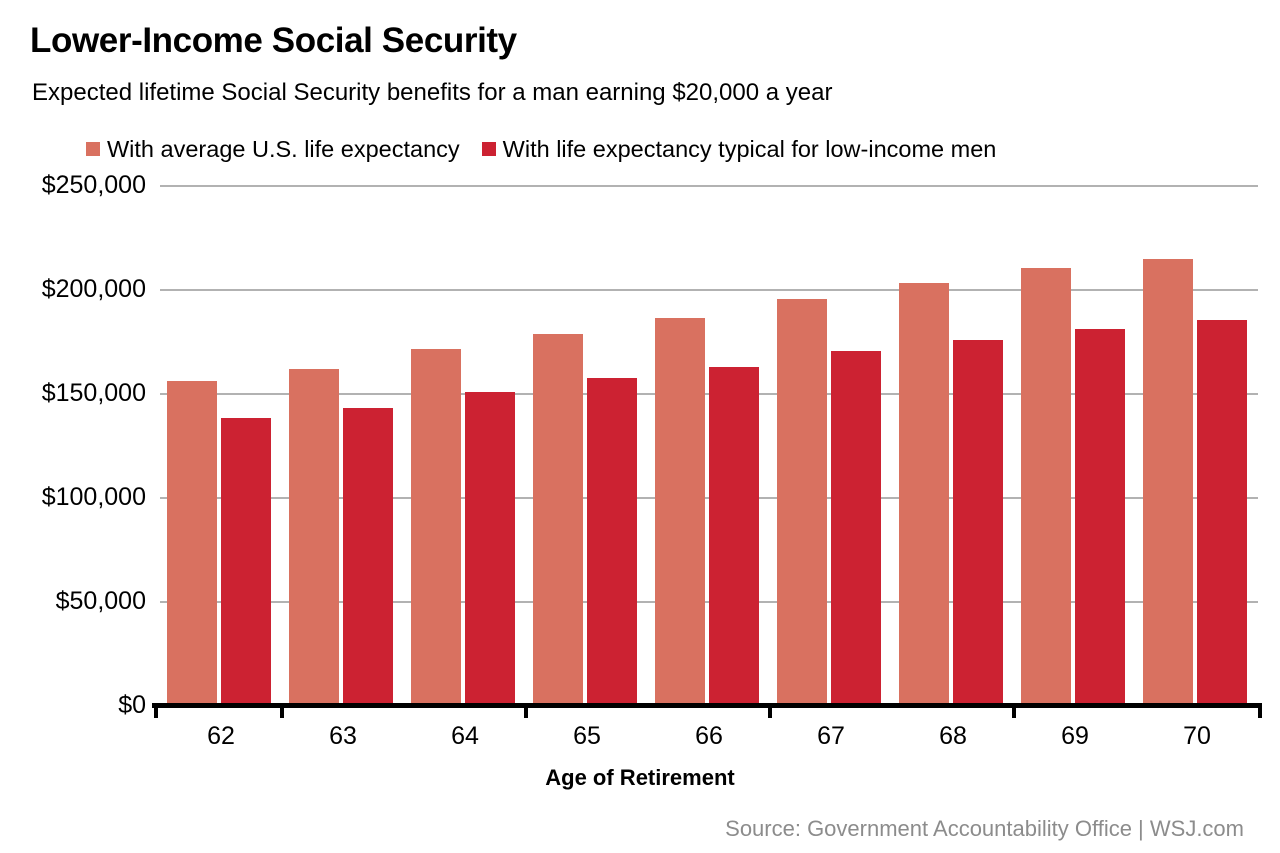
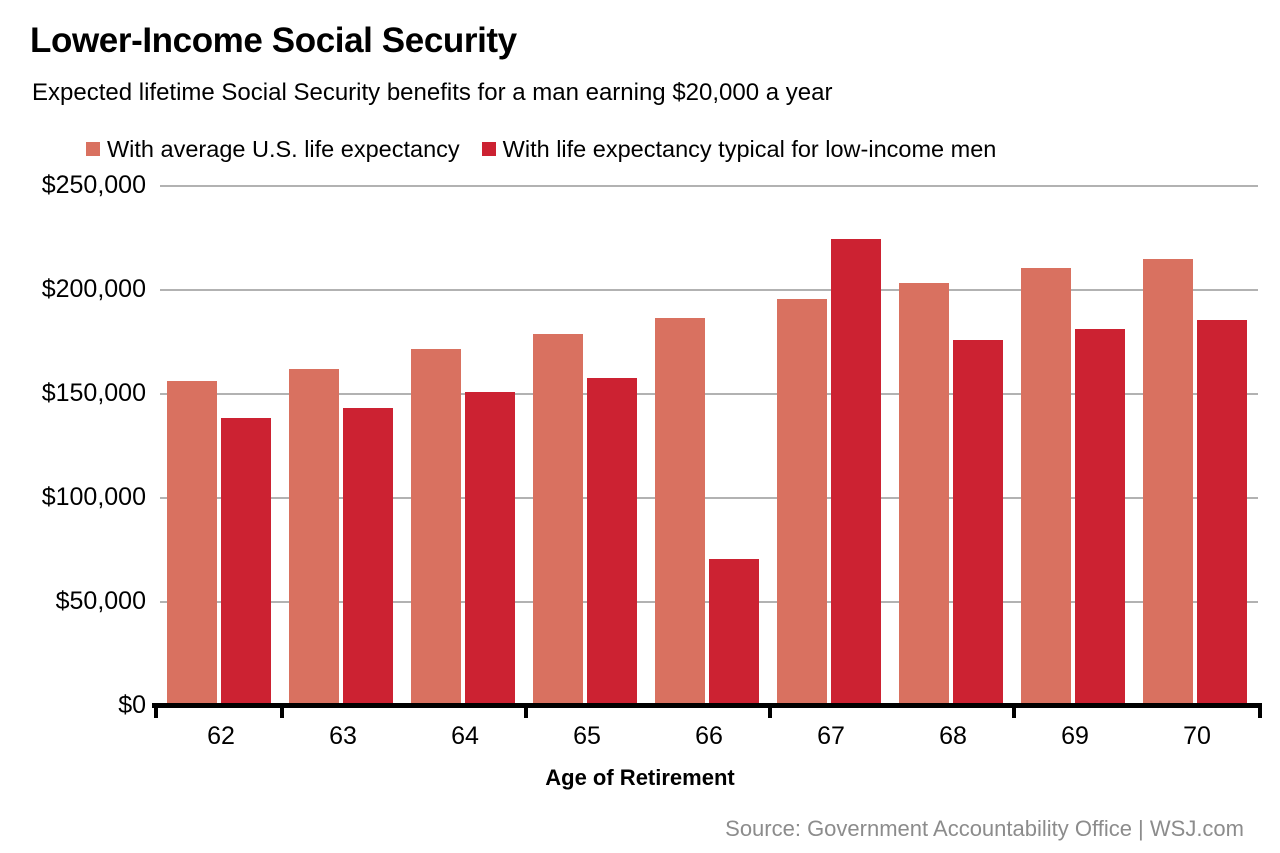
With life expectancy typical for low-income men/66: $162000 -> $70000
With life expectancy typical for low-income men/67: $170000 -> $224000
